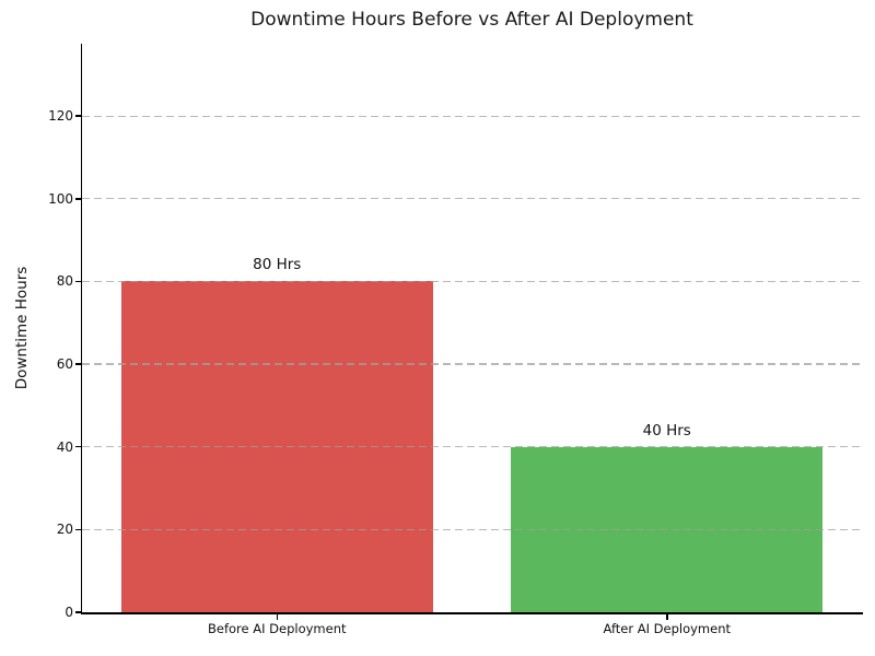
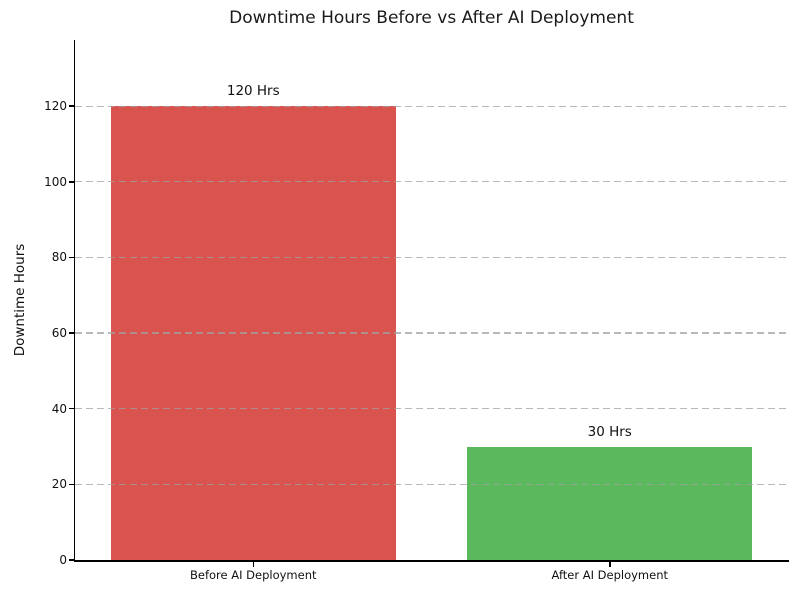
Before AI Deployment: 80 -> 120
After AI Deployment: 40 -> 30
